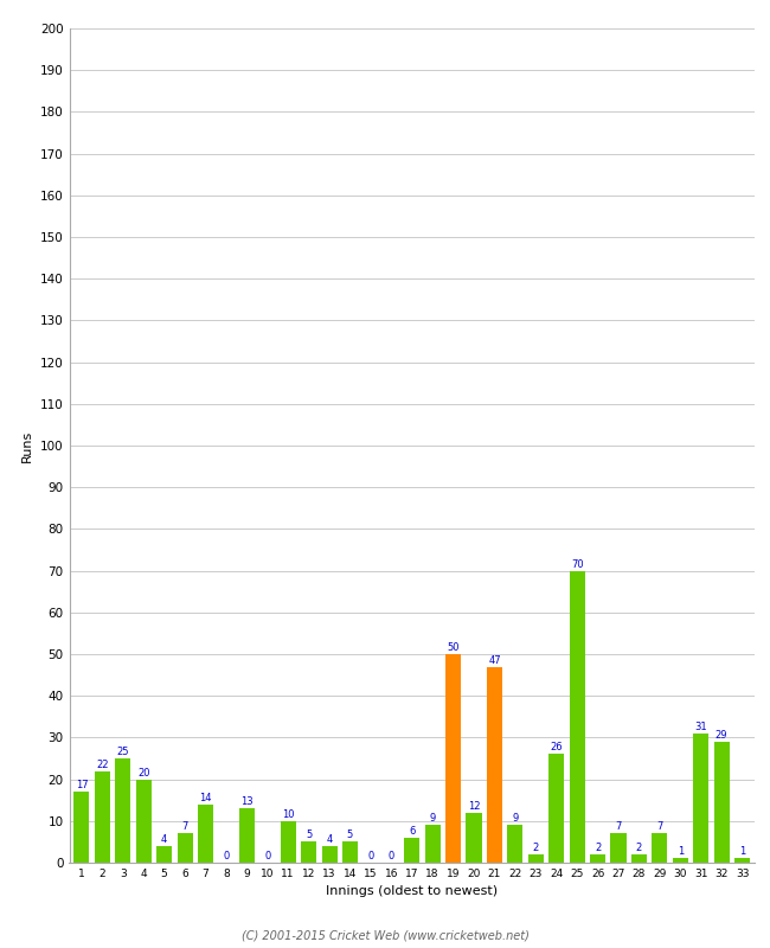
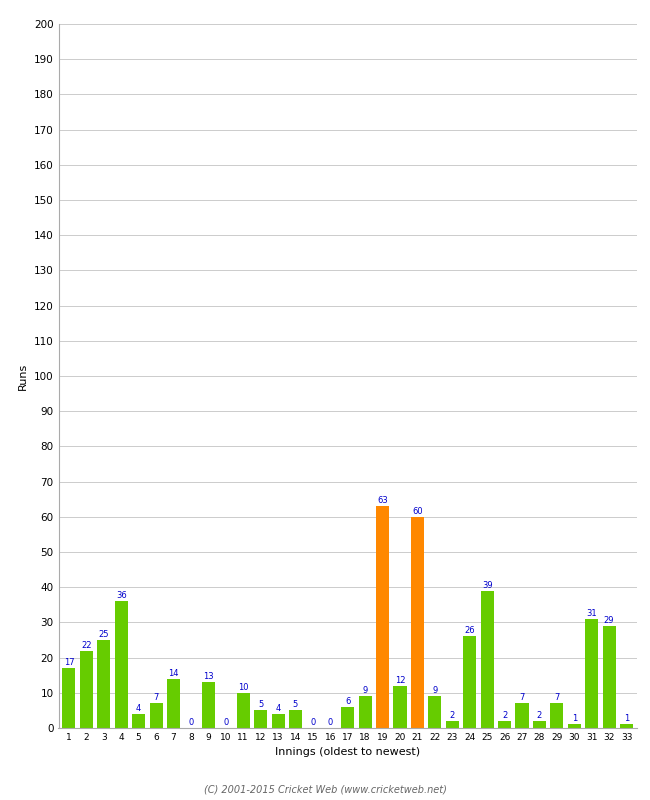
4: 20 -> 36
19: 50 -> 63
21: 47 -> 60
25: 70 -> 39
